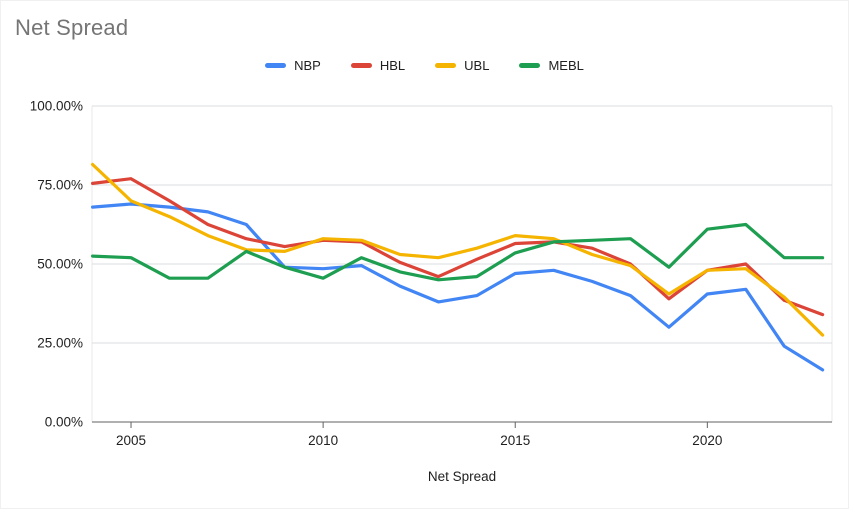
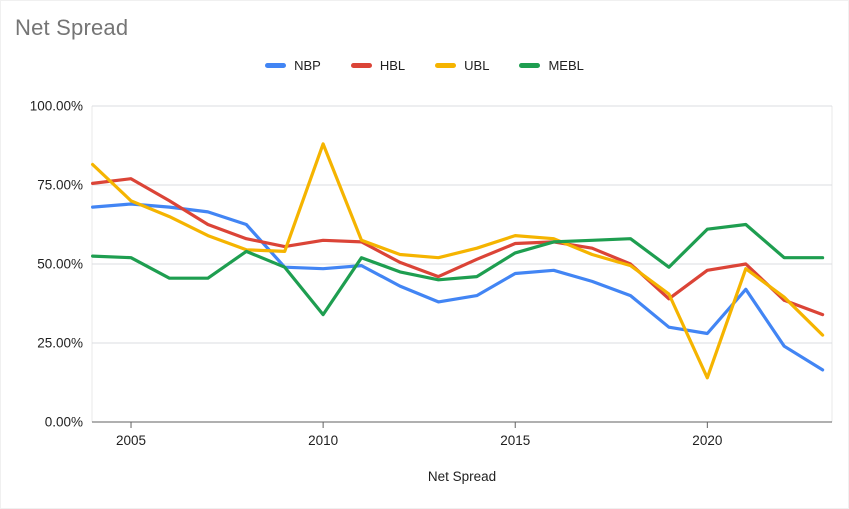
UBL/2010: 58% -> 88%
MEBL/2010: 46% -> 34%
NBP/2020: 40% -> 28%
UBL/2020: 48% -> 14%
